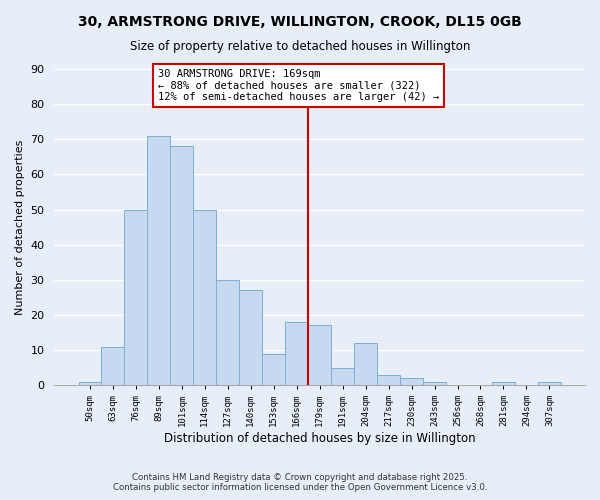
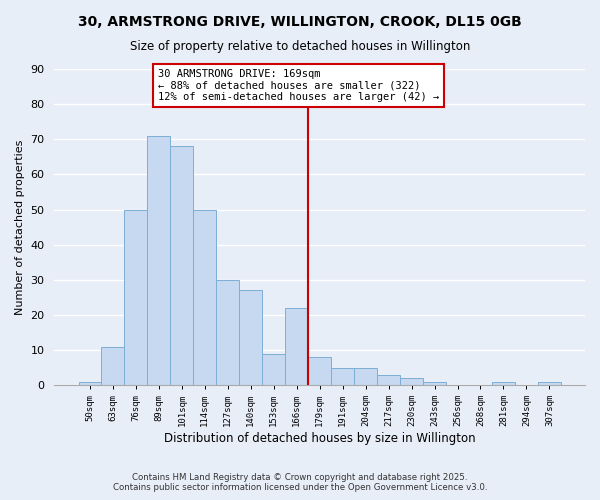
166sqm: 18 -> 22
179sqm: 17 -> 8
204sqm: 12 -> 5
